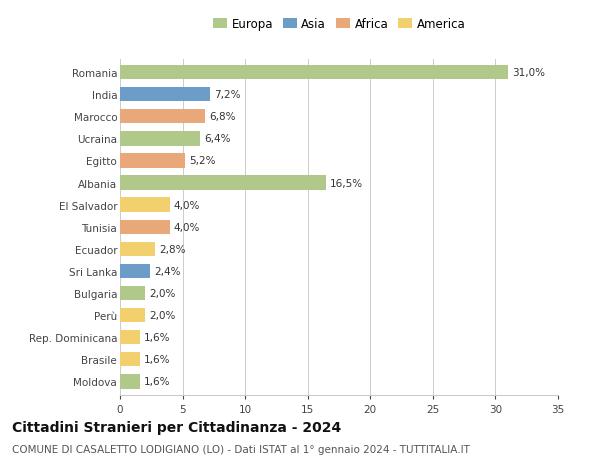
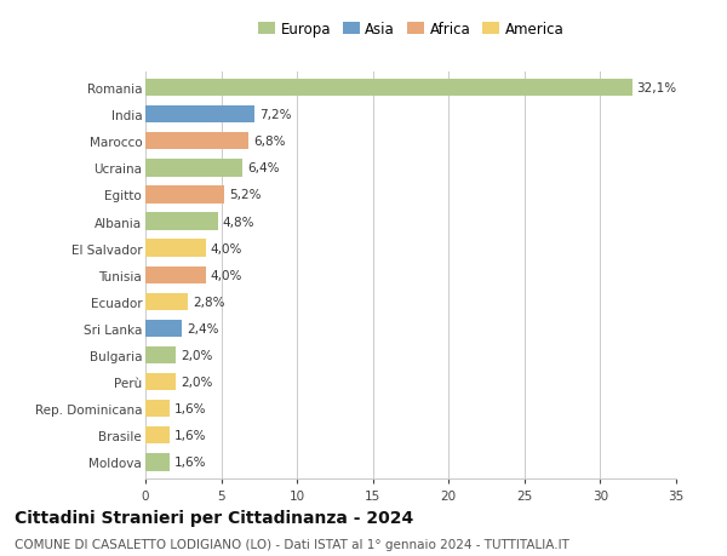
Romania: 31,0% -> 32,1%
Albania: 16,5% -> 4,8%
